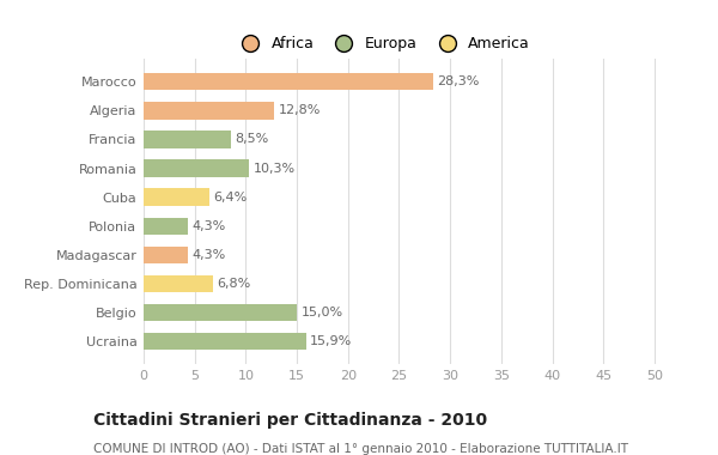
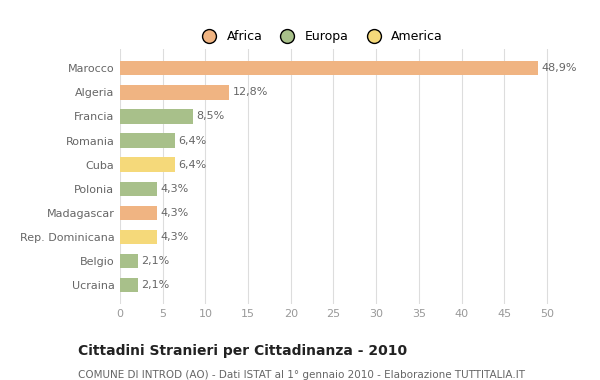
Marocco: 28,3% -> 48,9%
Romania: 10,3% -> 6,4%
Rep. Dominicana: 6,8% -> 4,3%
Belgio: 15,0% -> 2,1%
Ucraina: 15,9% -> 2,1%
